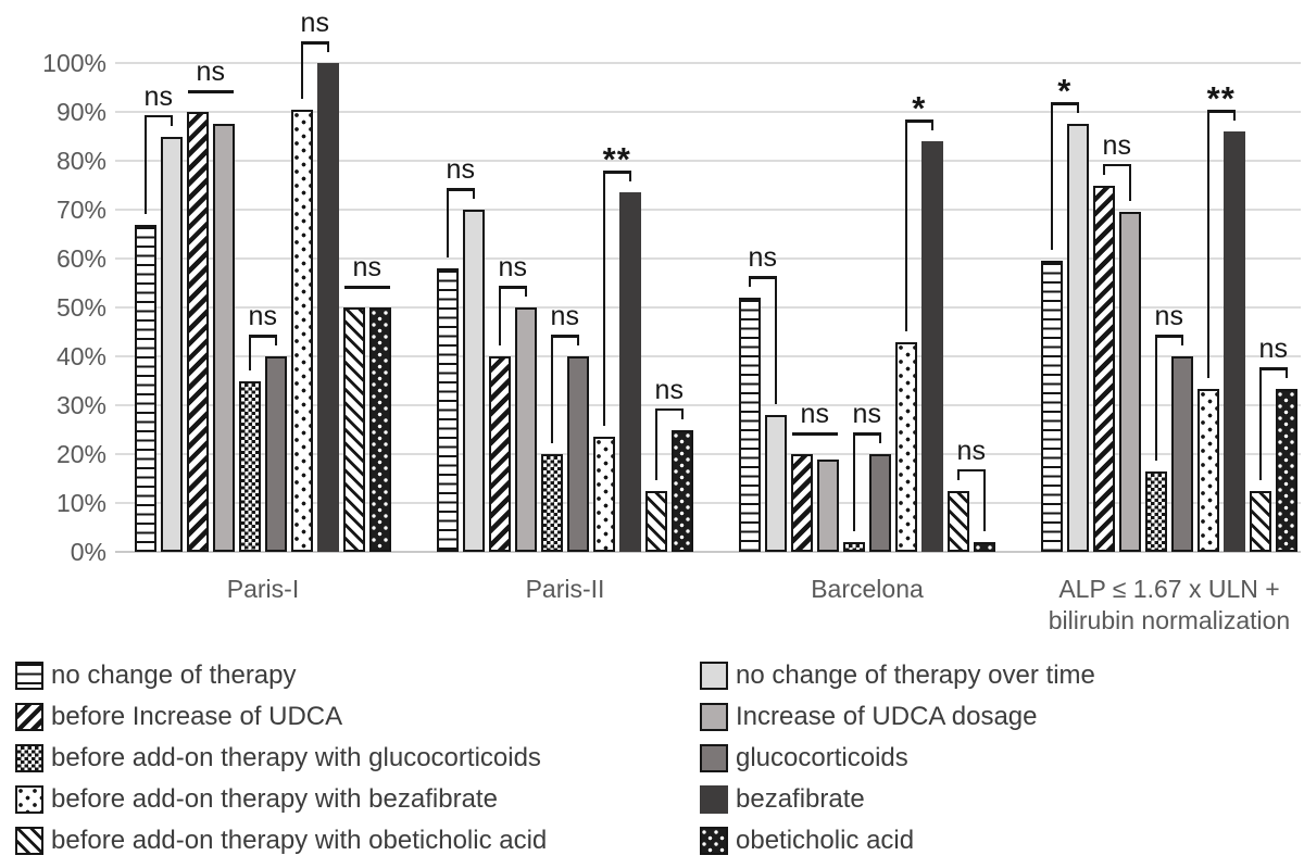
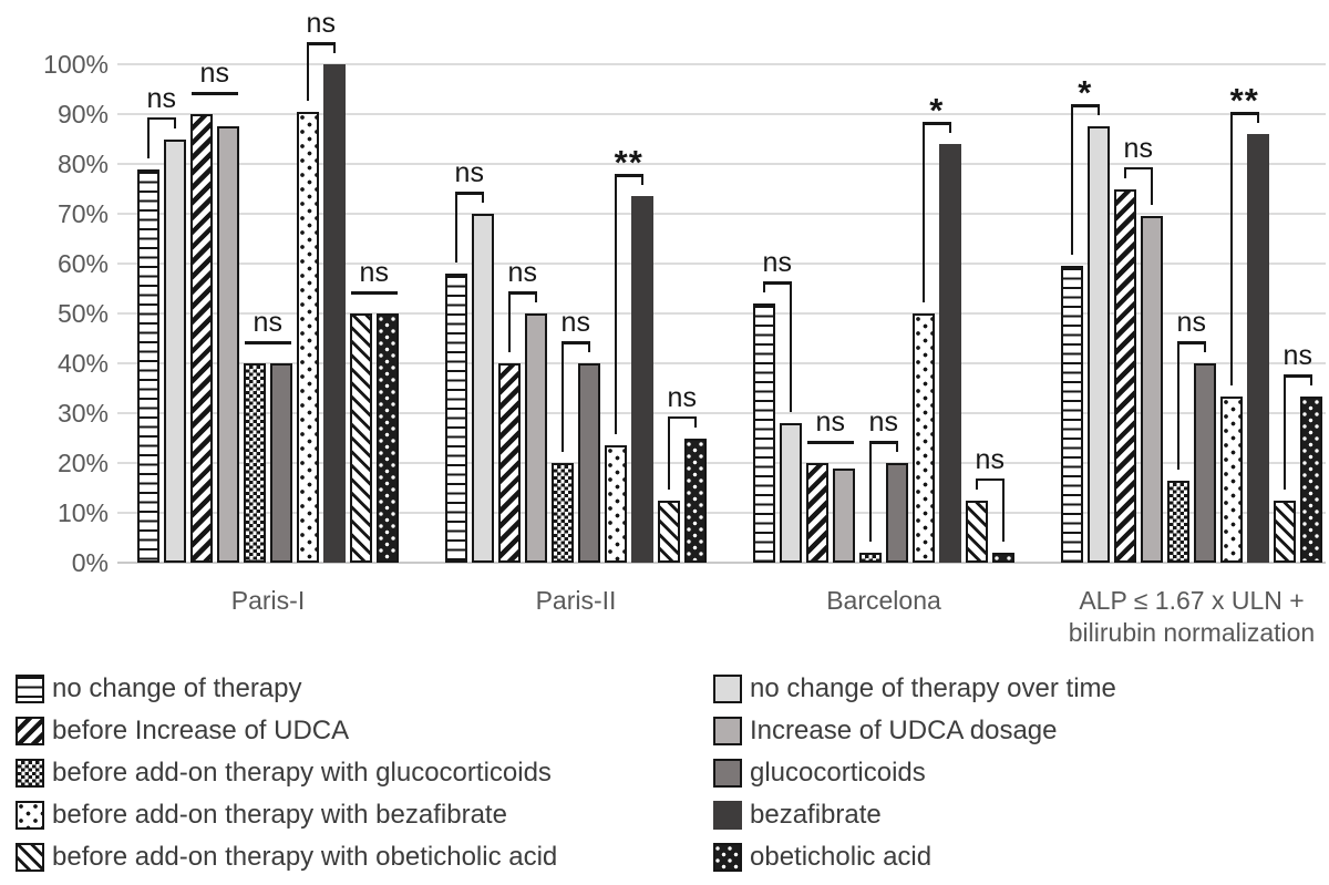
no change of therapy/Paris-I: 67% -> 79%
before add-on therapy with glucocorticoids/Paris-I: 35% -> 40%
before add-on therapy with bezafibrate/Barcelona: 43% -> 50%
